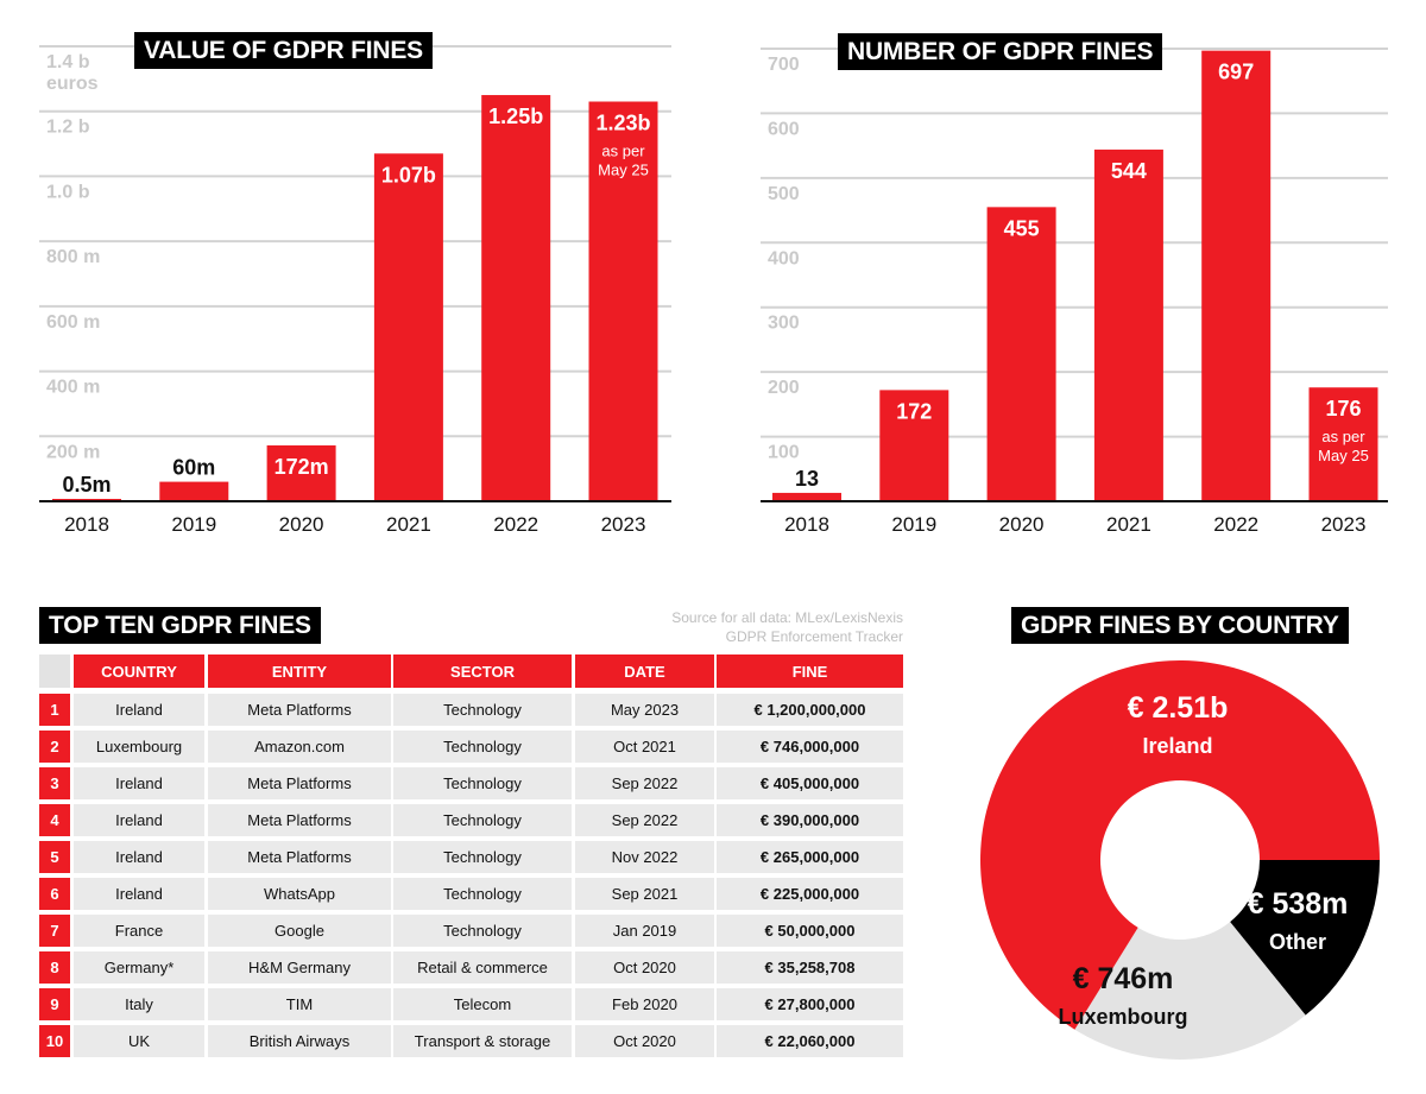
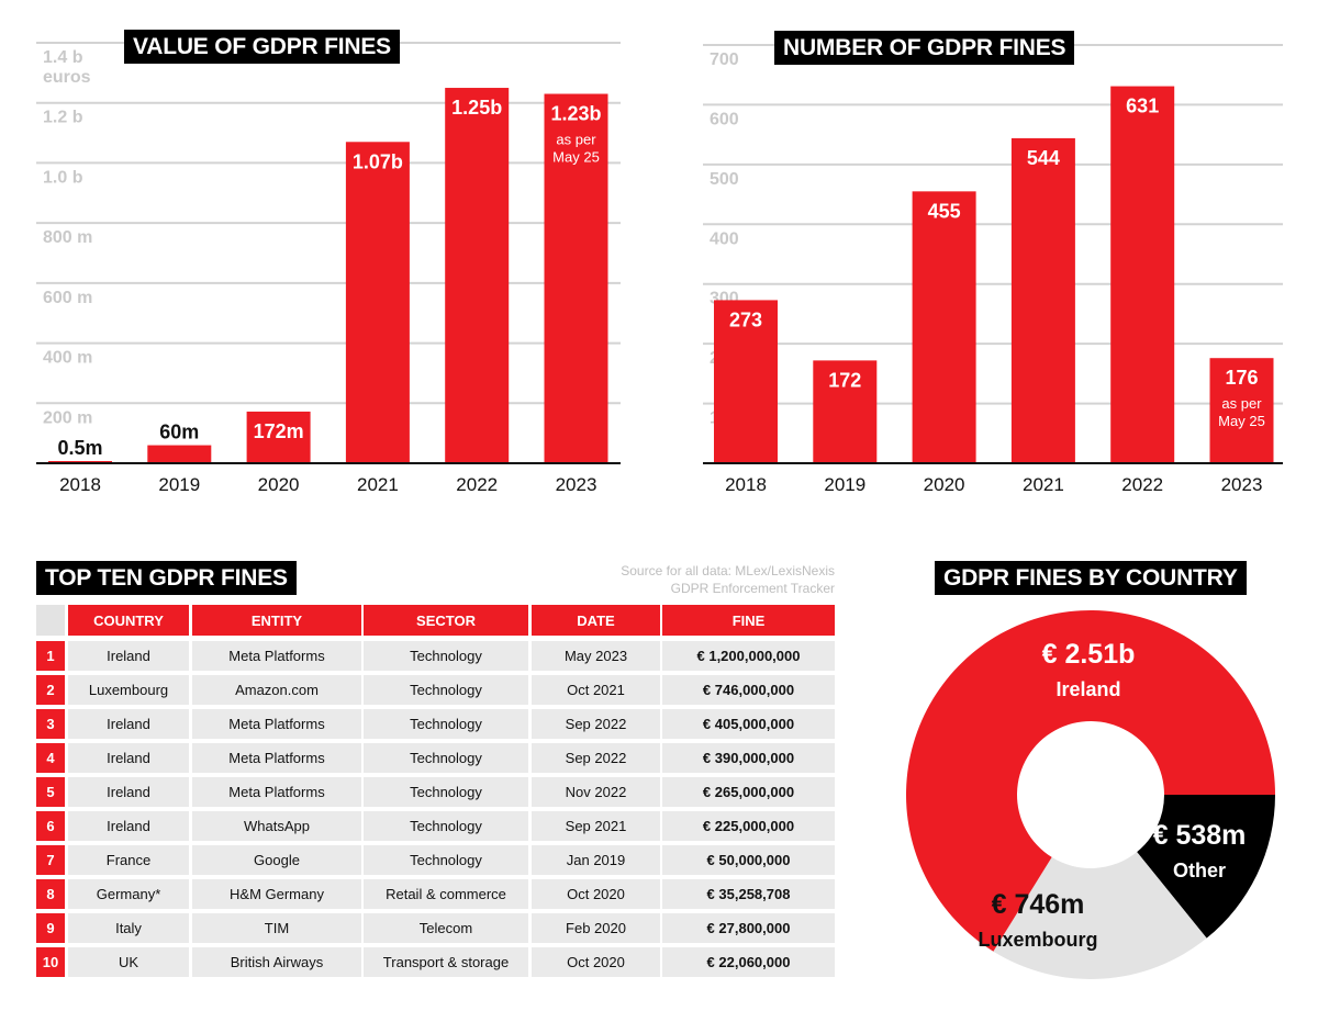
NUMBER OF GDPR FINES/2018: 13 -> 273
NUMBER OF GDPR FINES/2022: 697 -> 631
